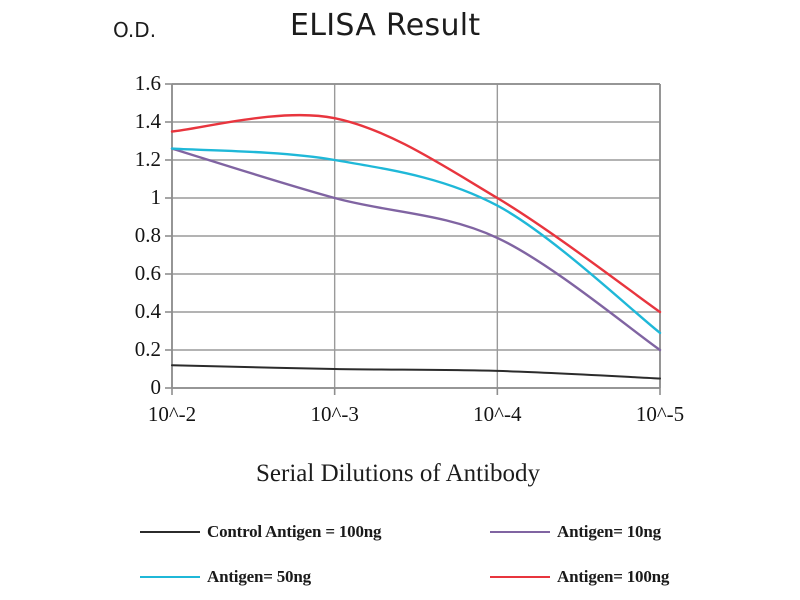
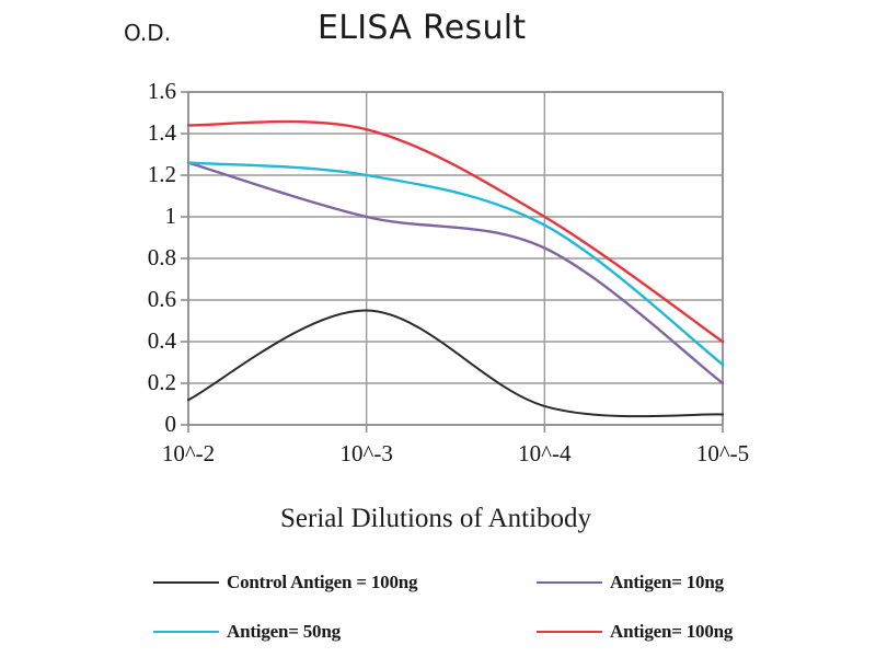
Antigen= 100ng/10^-2: 1.35 -> 1.44
Control Antigen = 100ng/10^-3: 0.10 -> 0.55
Antigen= 10ng/10^-4: 0.79 -> 0.85
